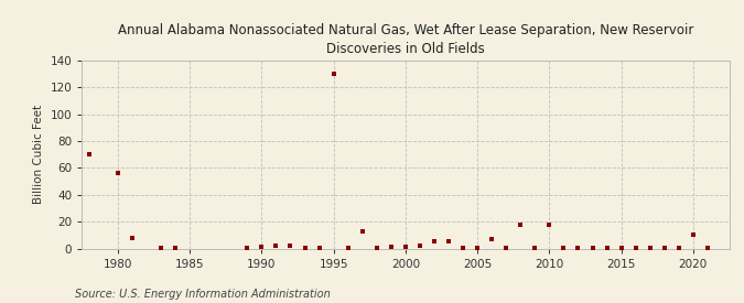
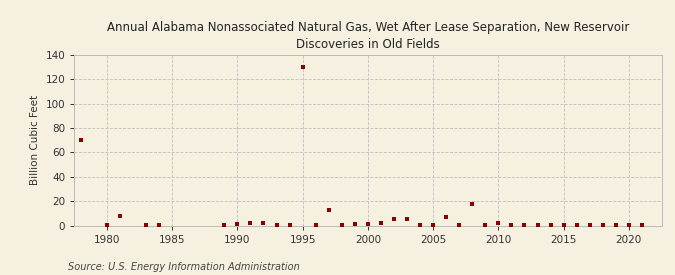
1980: 56 -> 0
2010: 18 -> 2
2020: 10 -> 0
